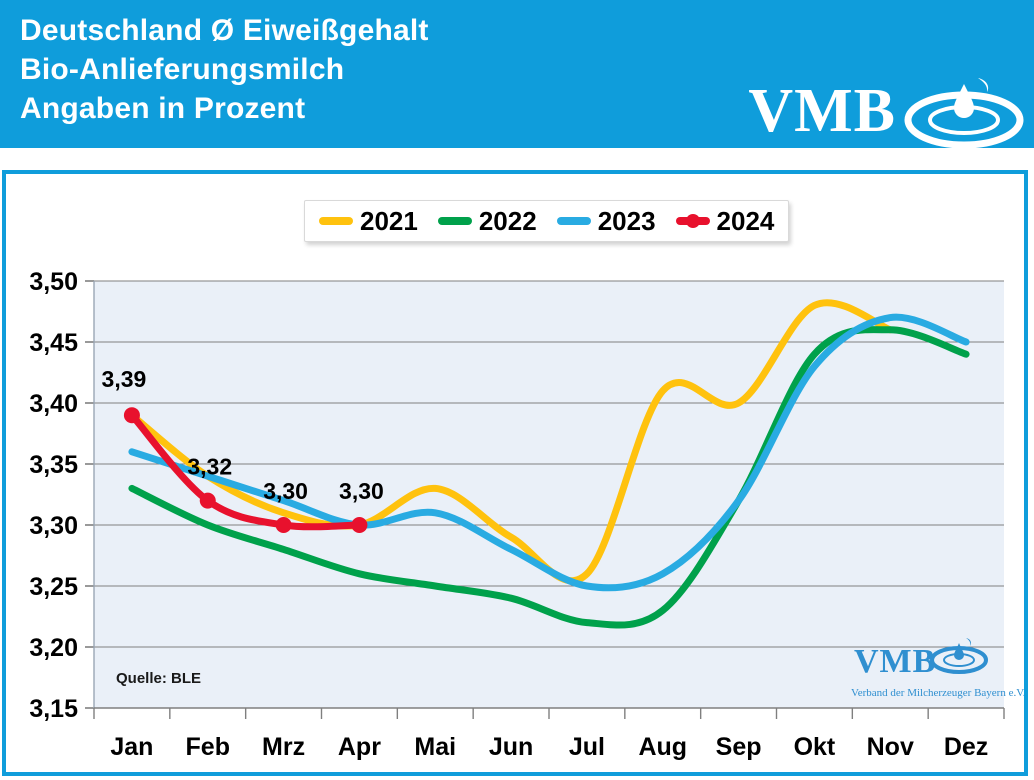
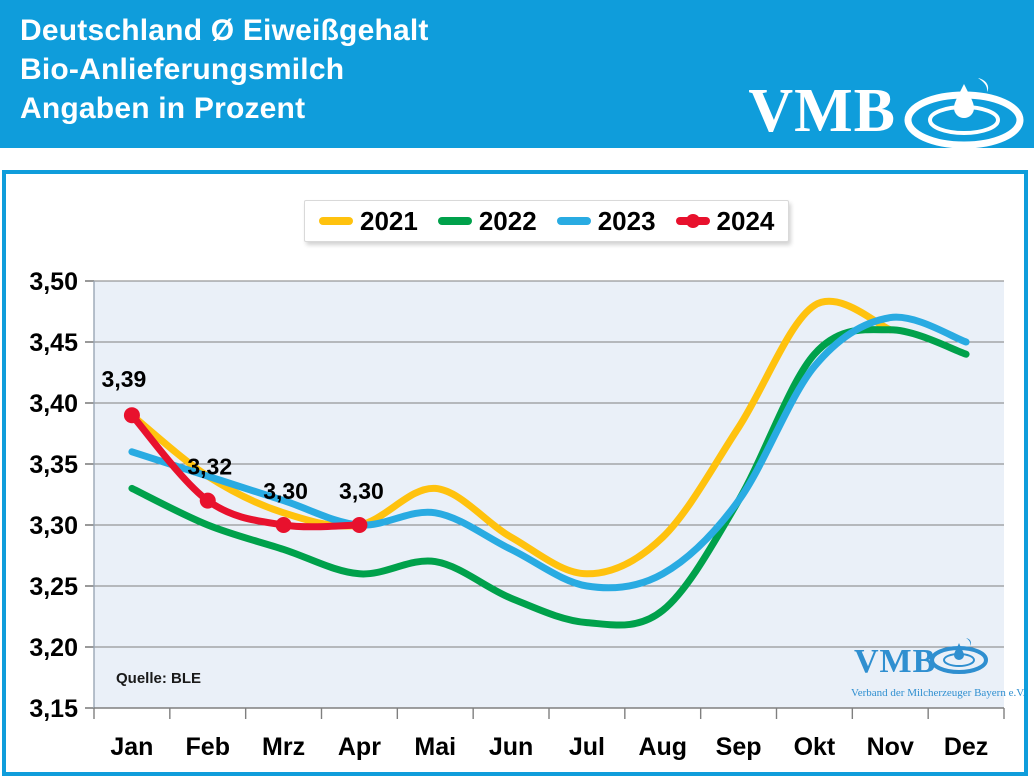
2022/Mai: 3,25 -> 3,27
2021/Aug: 3,41 -> 3,29
2021/Sep: 3,40 -> 3,38
